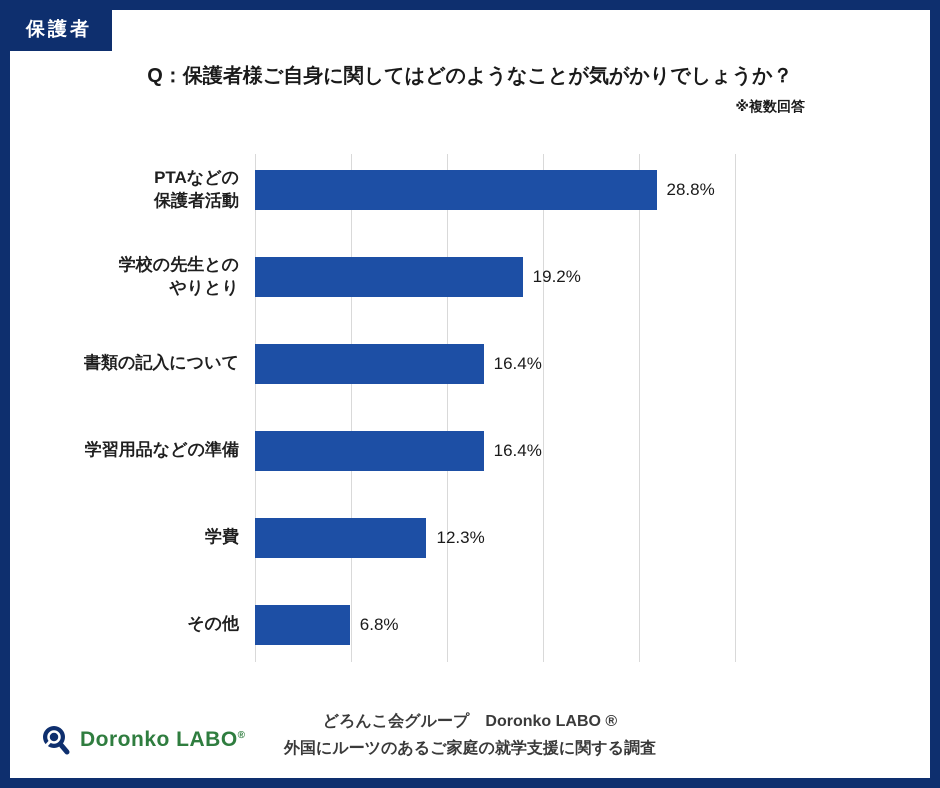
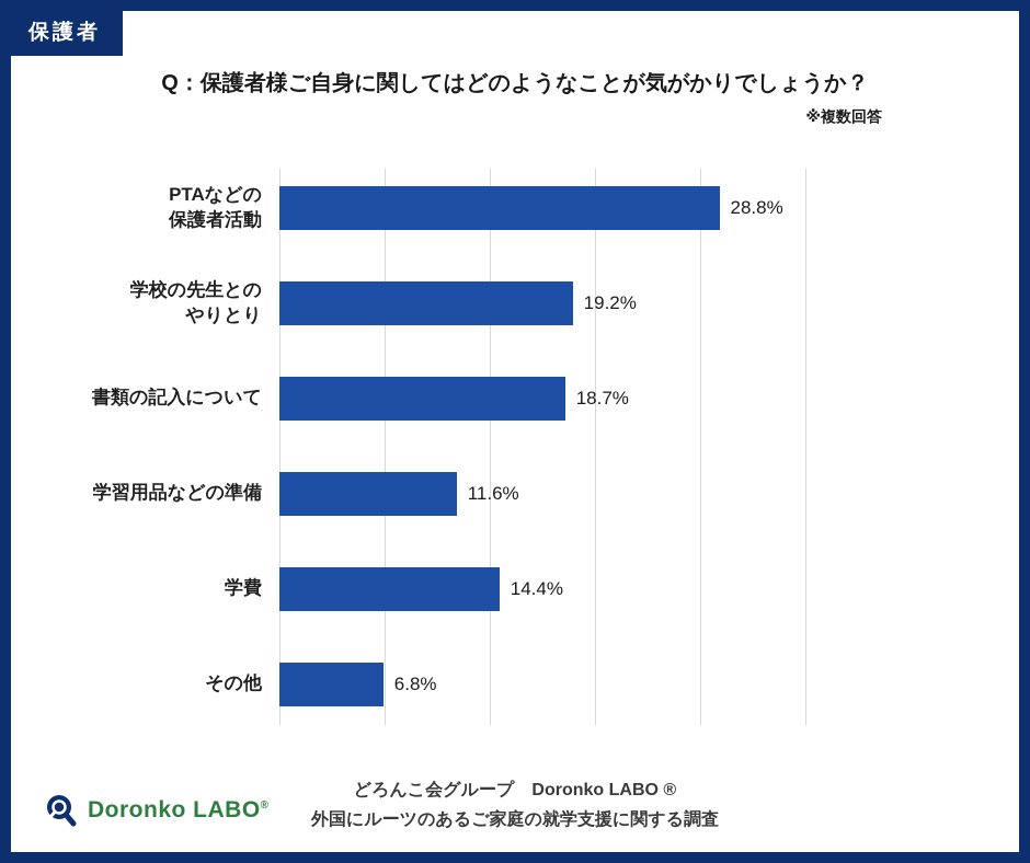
書類の記入について: 16.4% -> 18.7%
学習用品などの準備: 16.4% -> 11.6%
学費: 12.3% -> 14.4%
